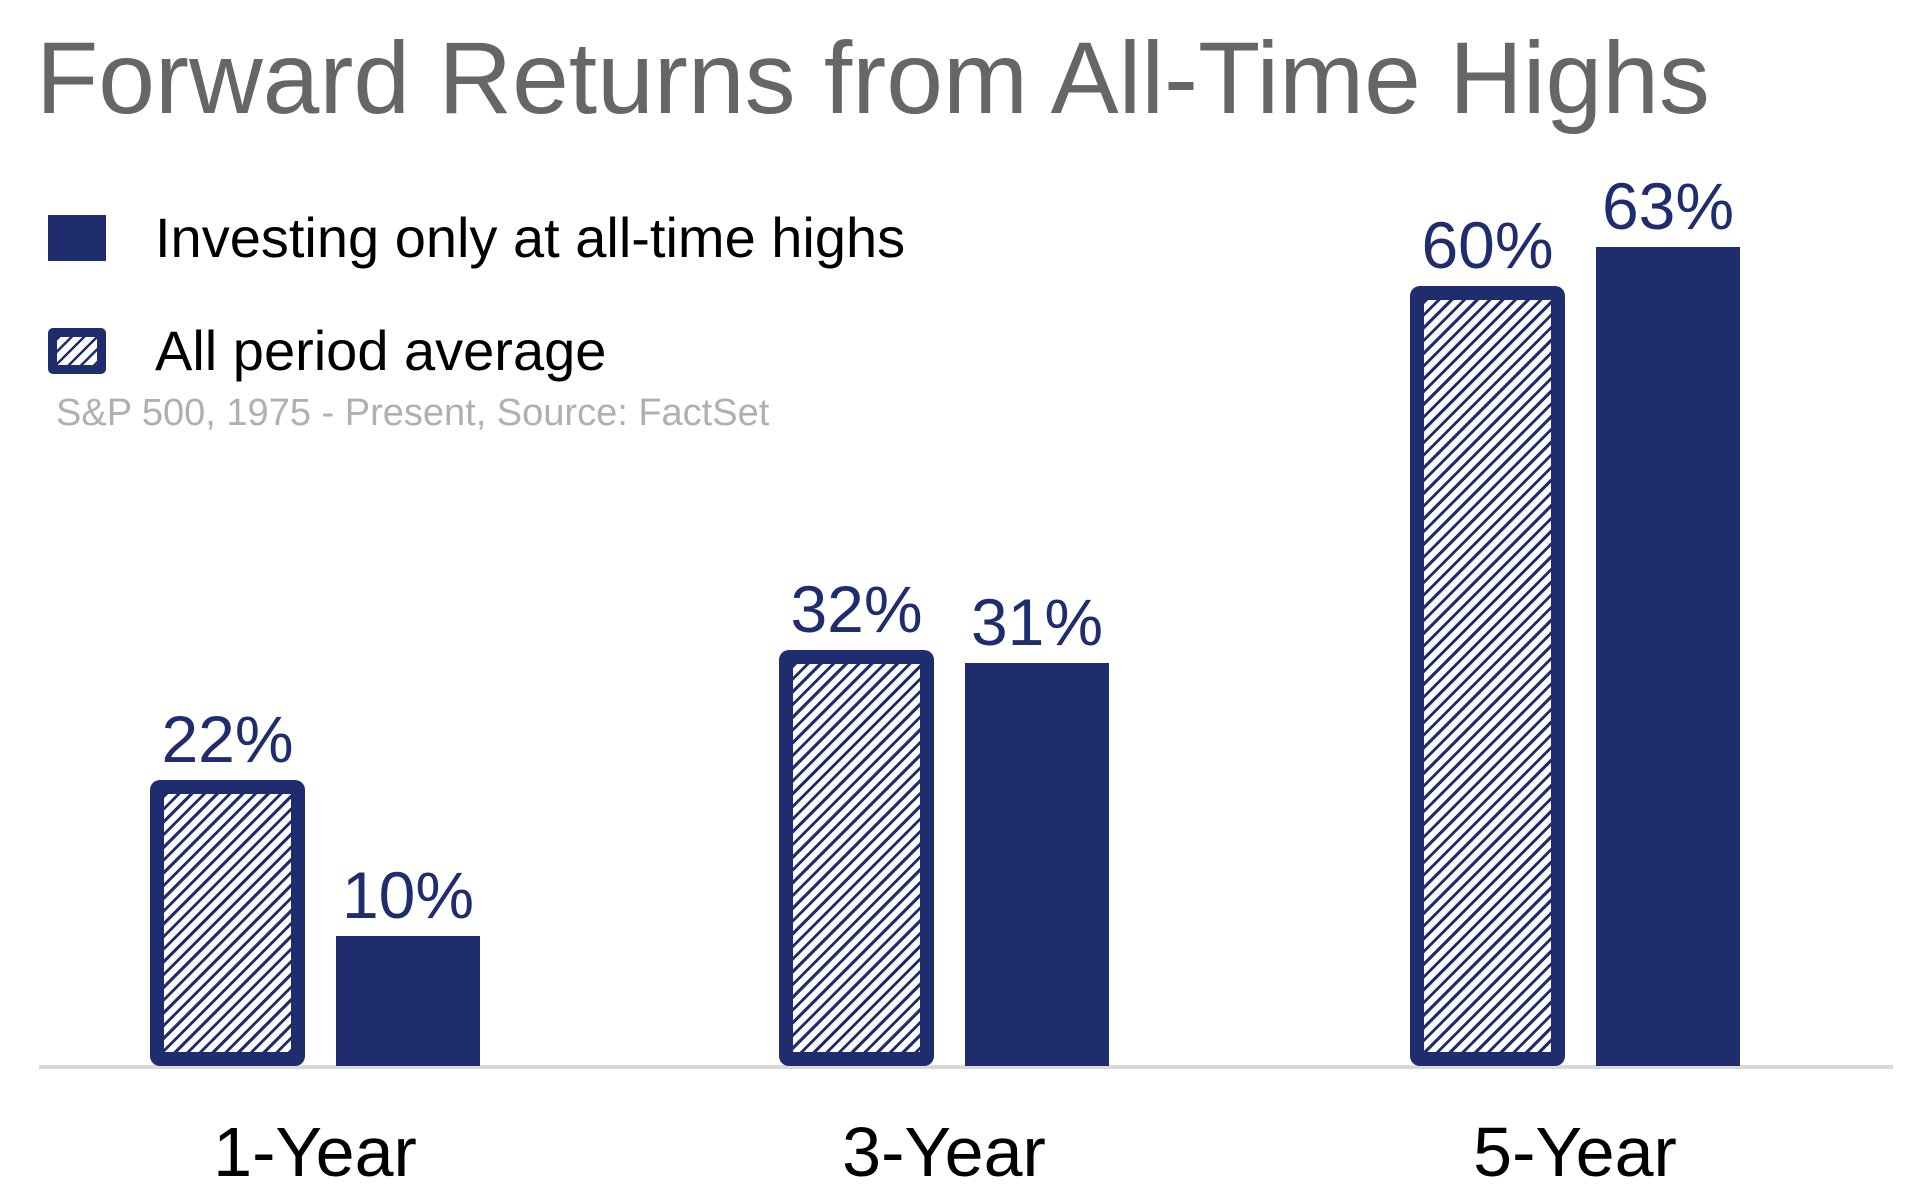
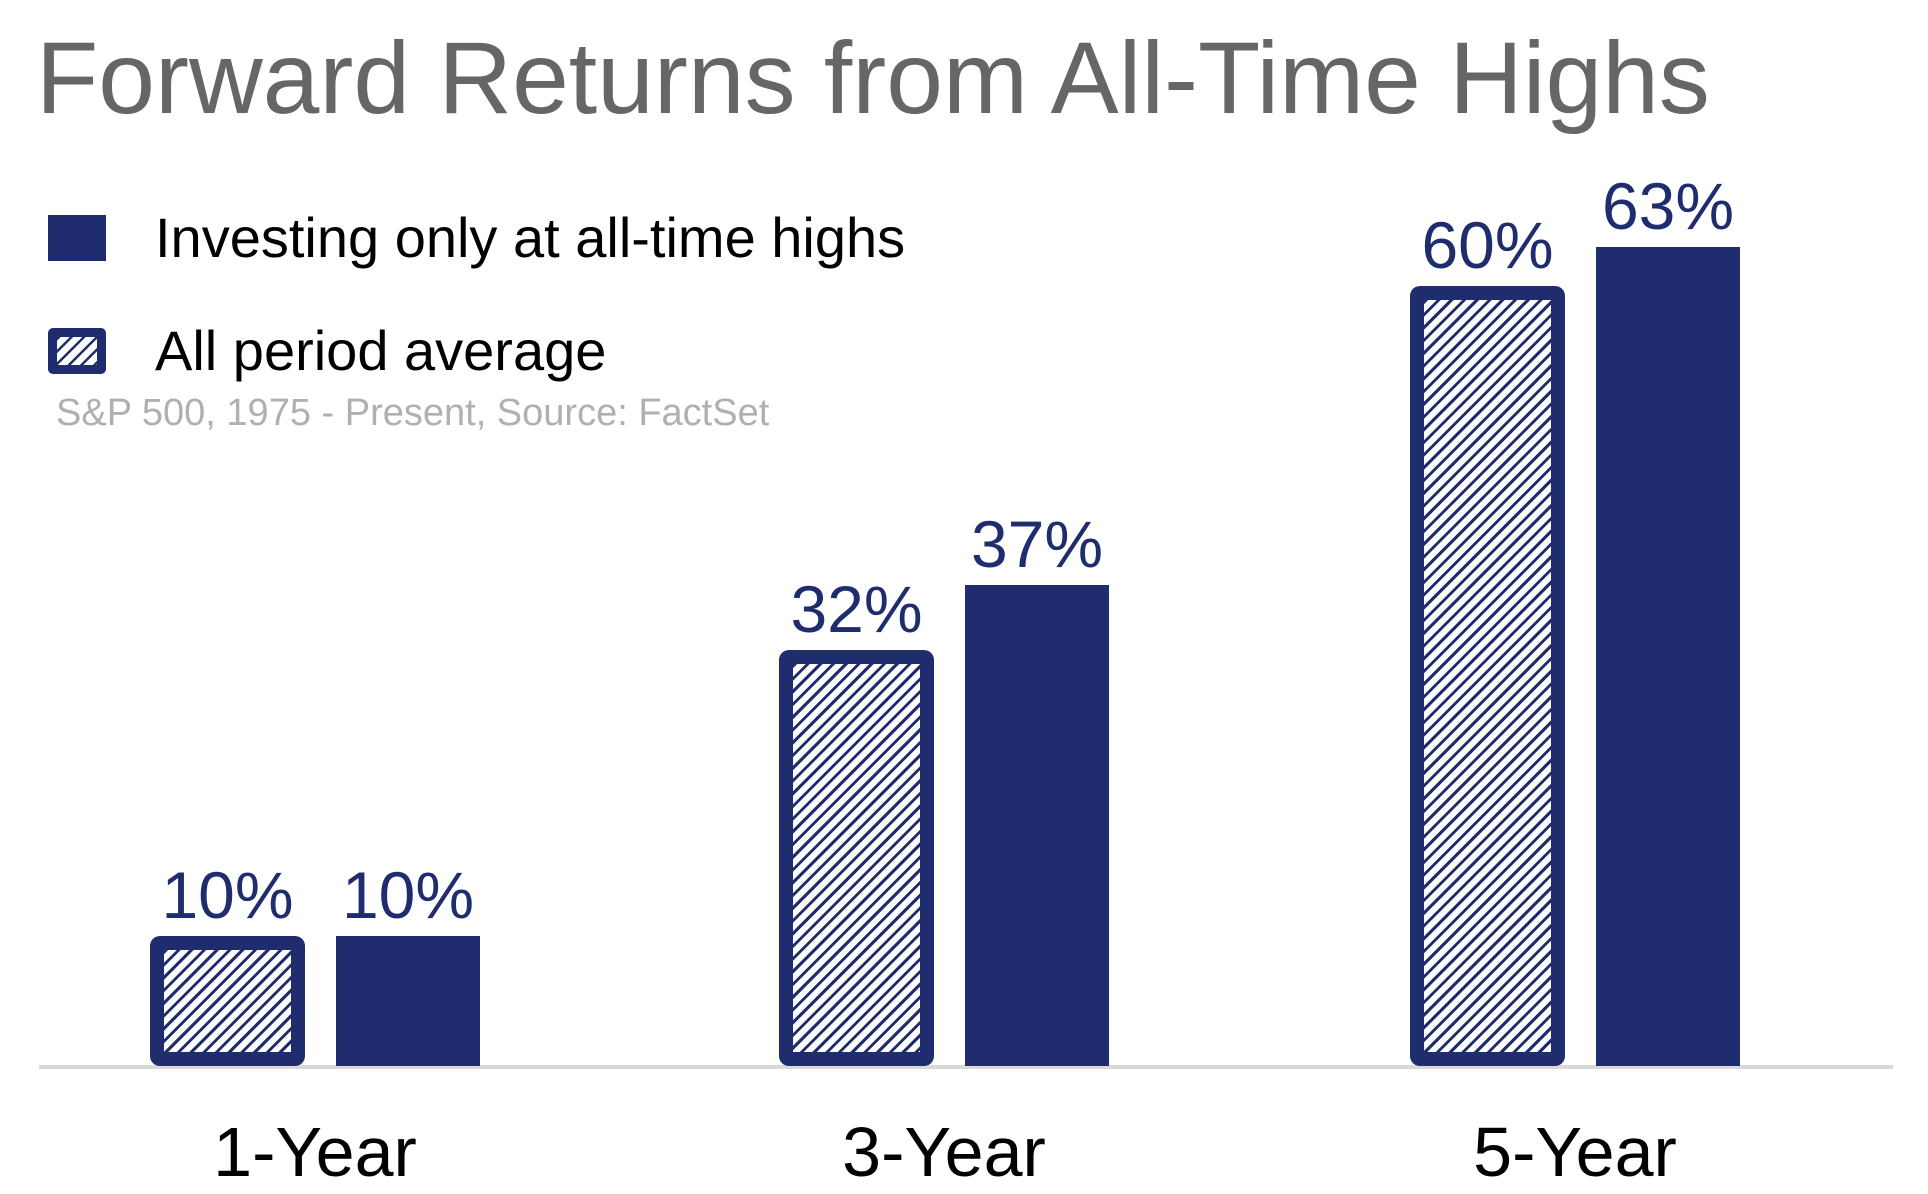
All period average/1-Year: 22% -> 10%
Investing only at all-time highs/3-Year: 31% -> 37%
